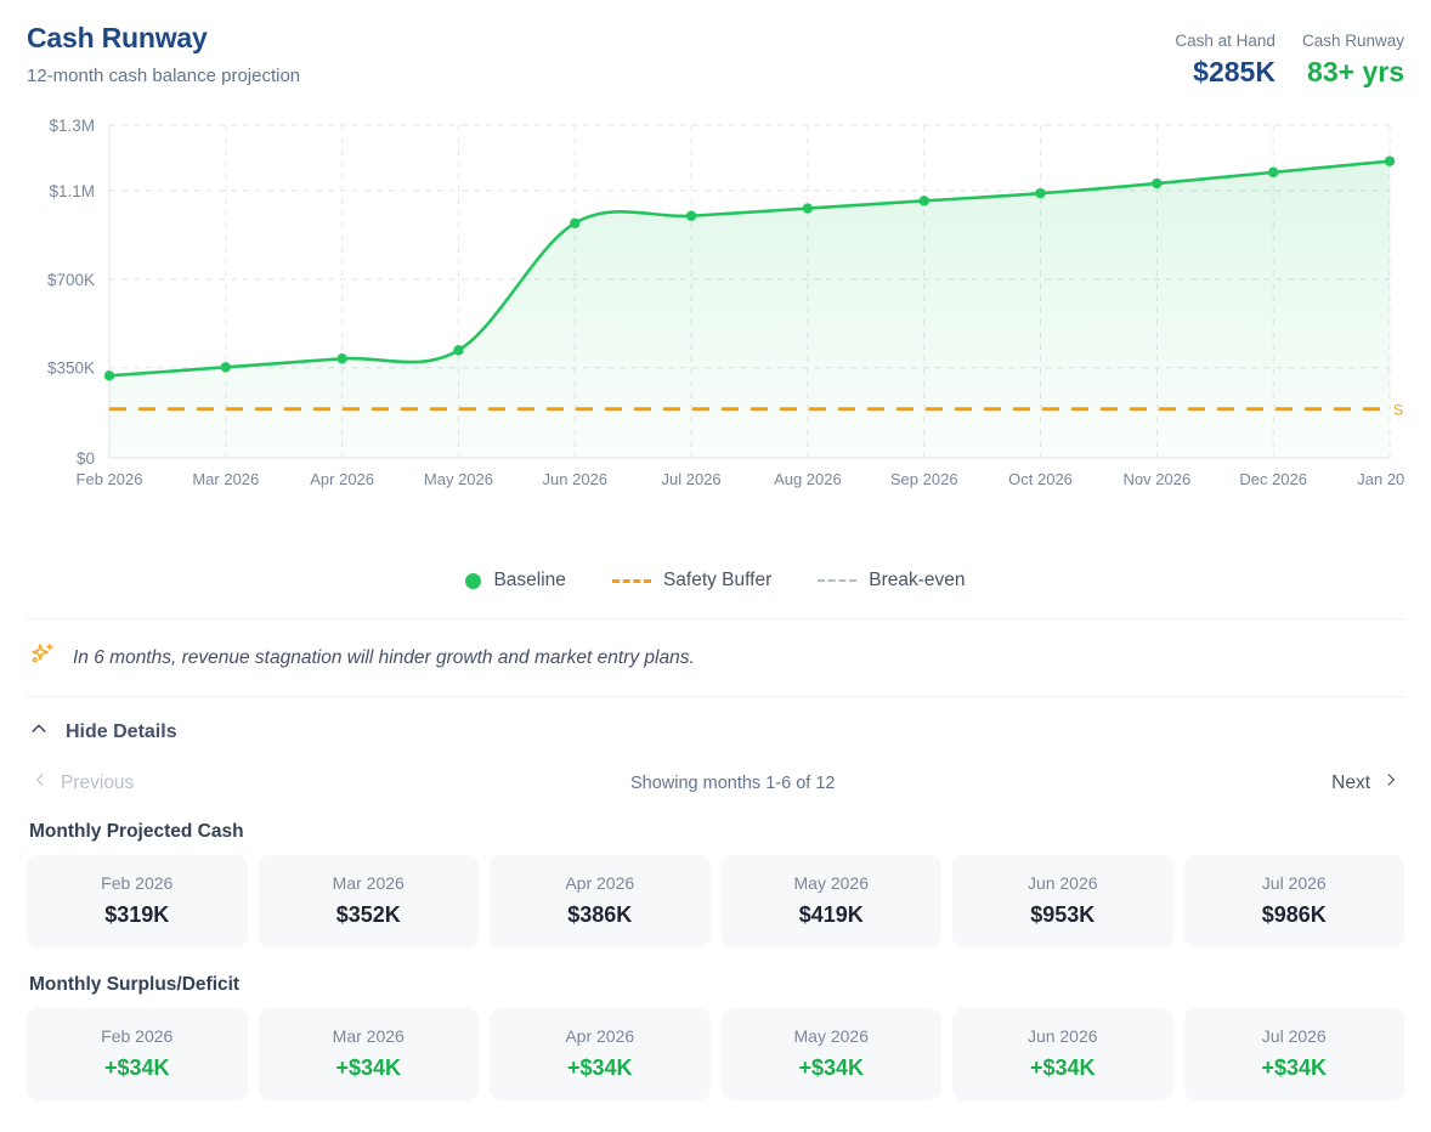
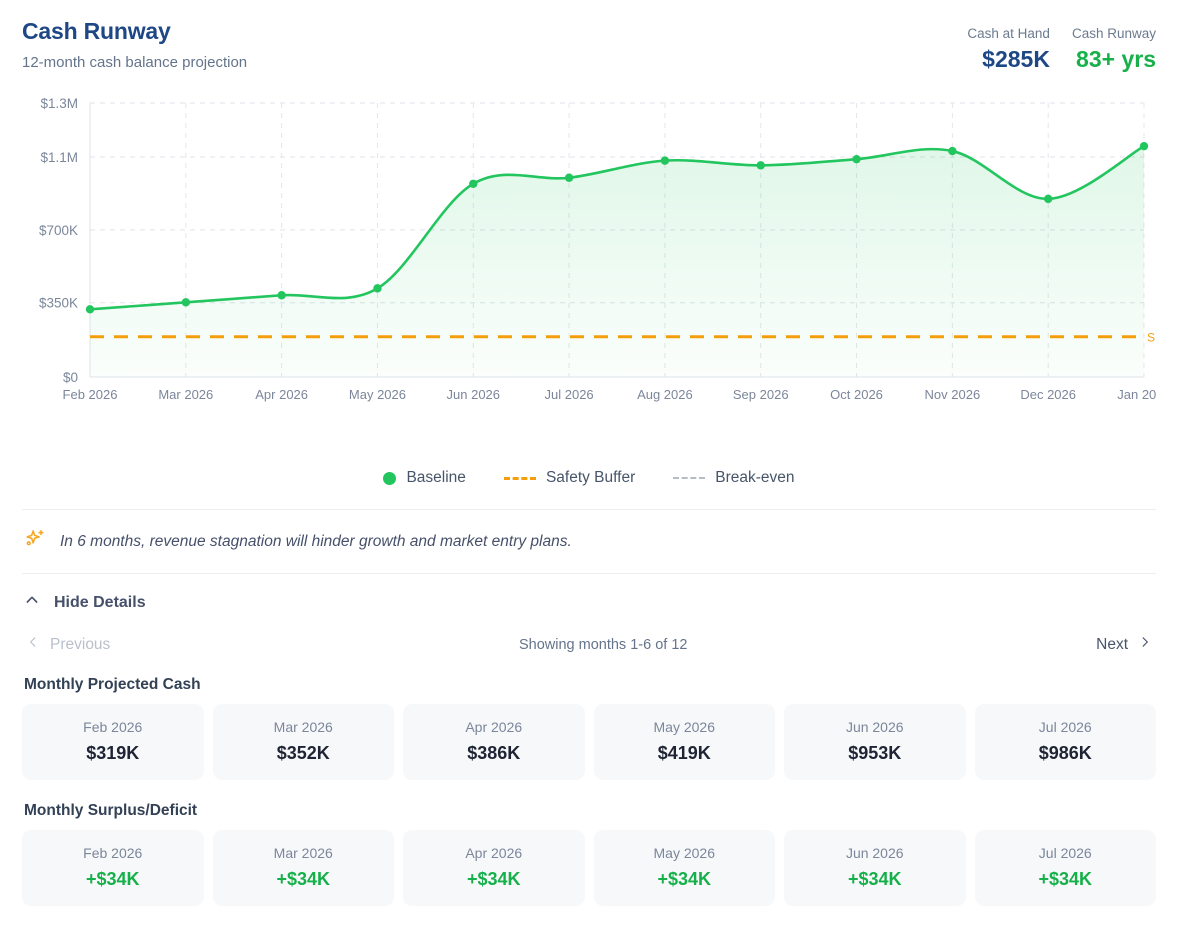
Aug 2026: $1020K -> $1080K
Dec 2026: $1160K -> $870K
Jan 2027: $1190K -> $1140K
